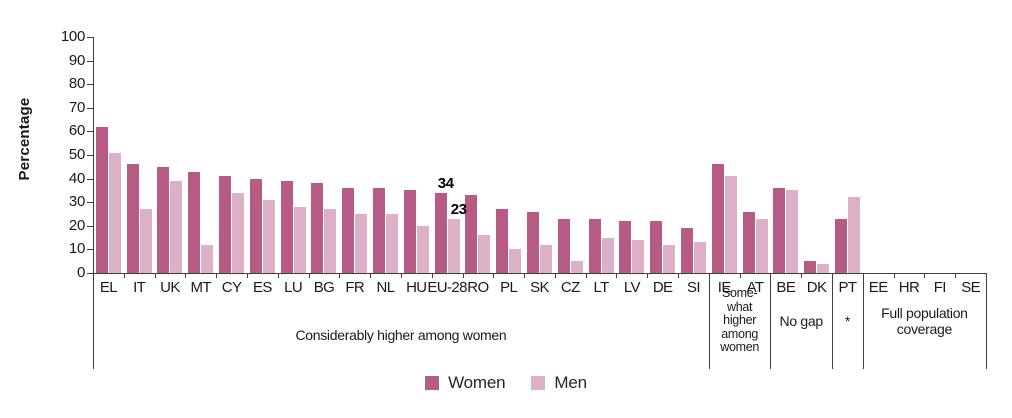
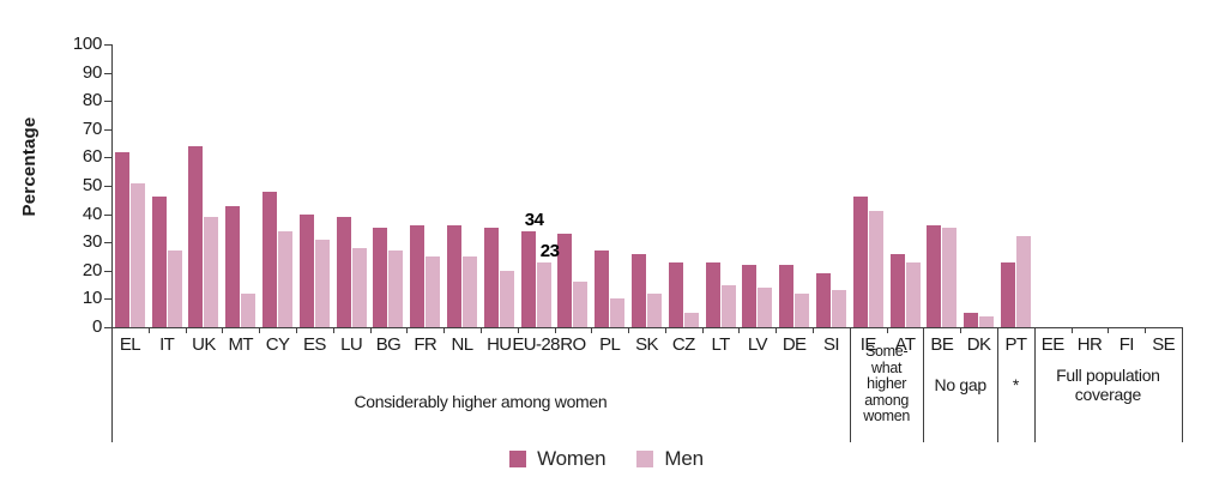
Women/UK: 45 -> 64
Women/CY: 41 -> 48
Women/BG: 38 -> 35
